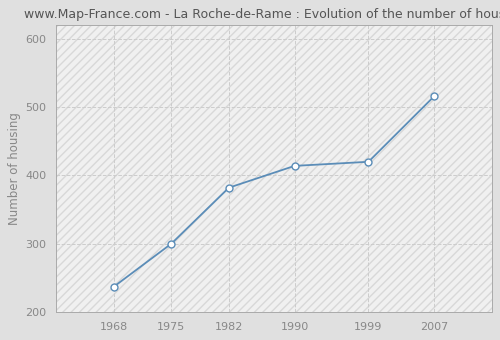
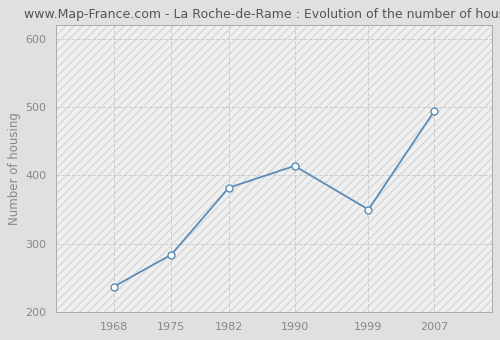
1975: 300 -> 284
1999: 420 -> 350
2007: 516 -> 494
